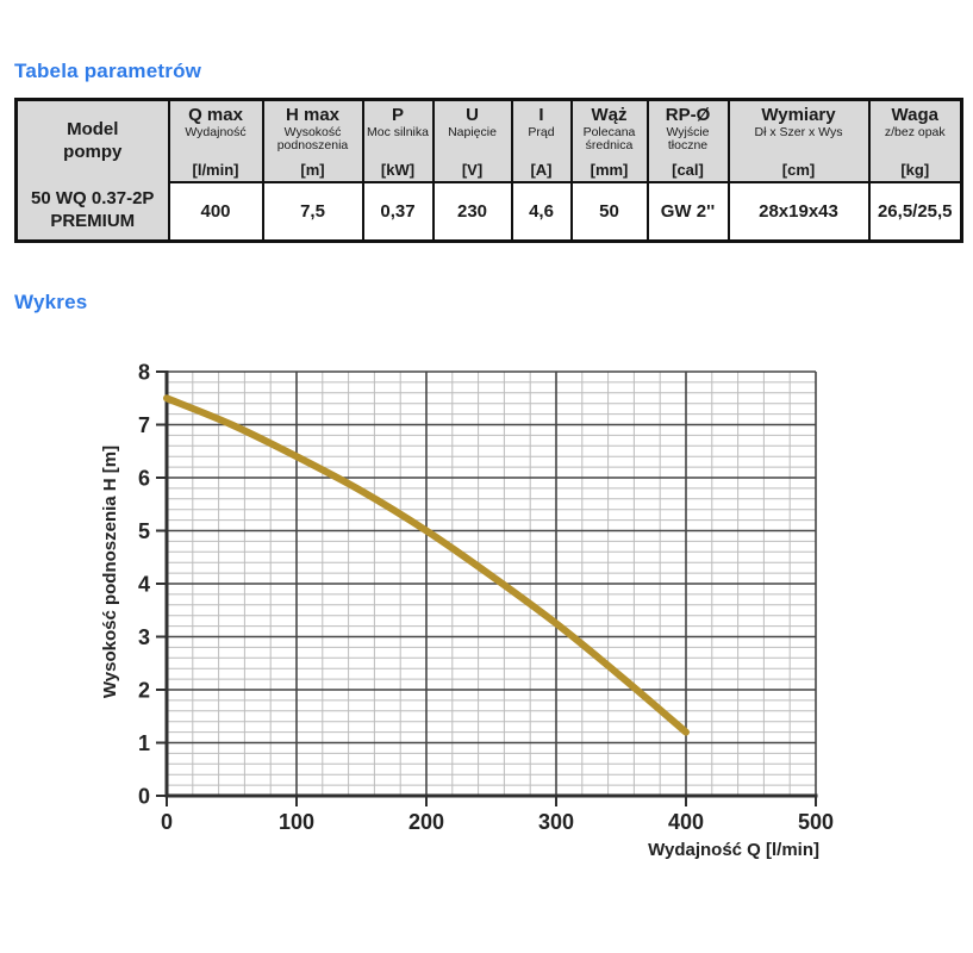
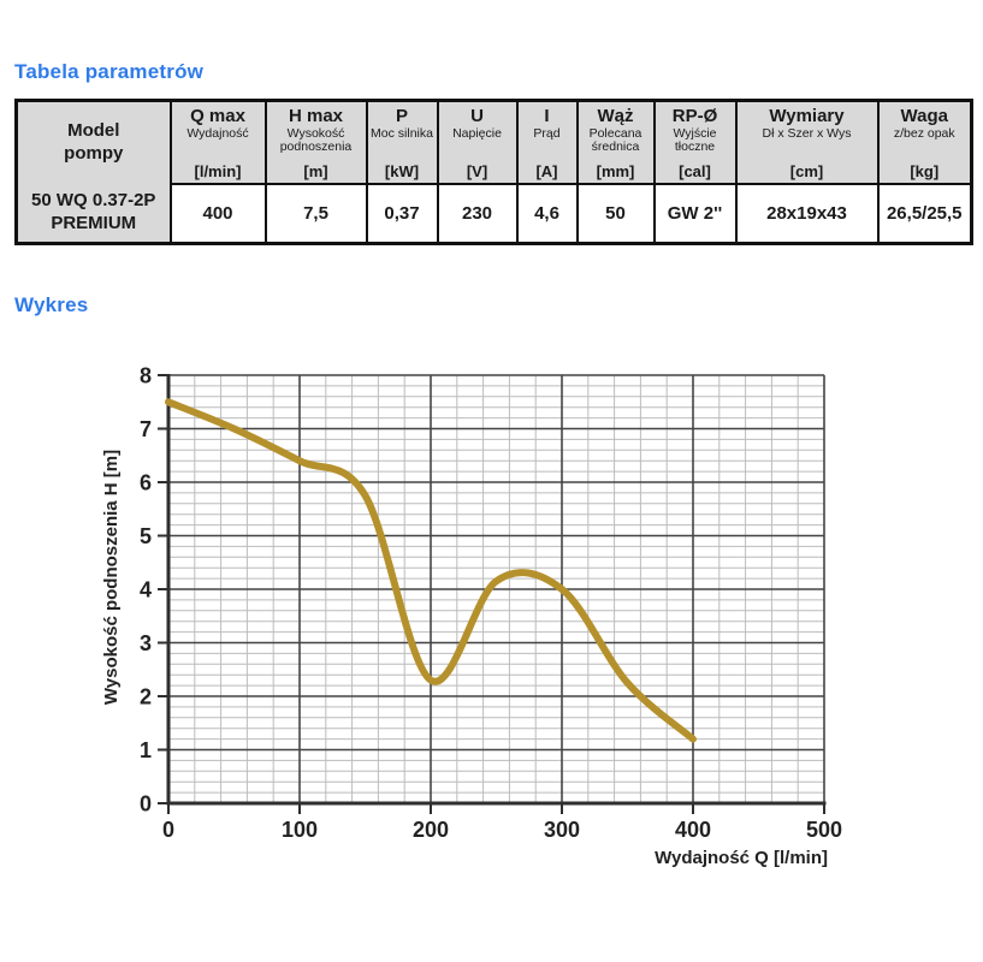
200: 5.0 -> 2.3
300: 3.2 -> 4.0
